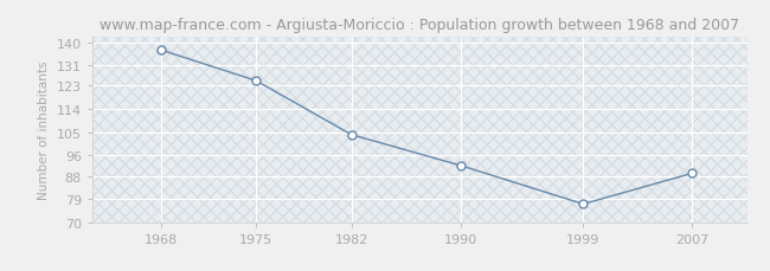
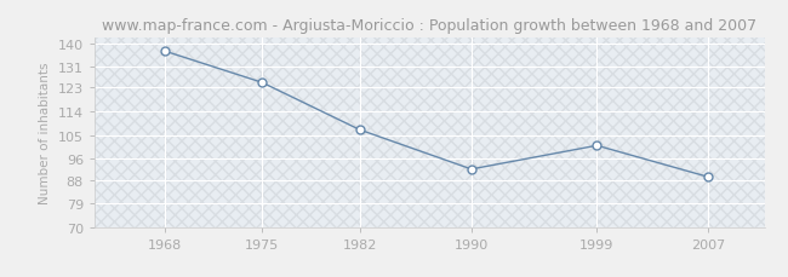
1982: 104 -> 107
1999: 77 -> 101
